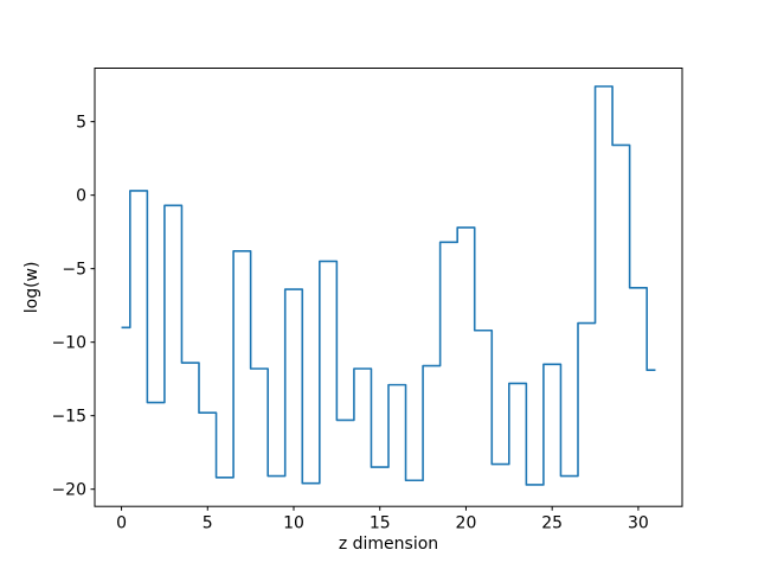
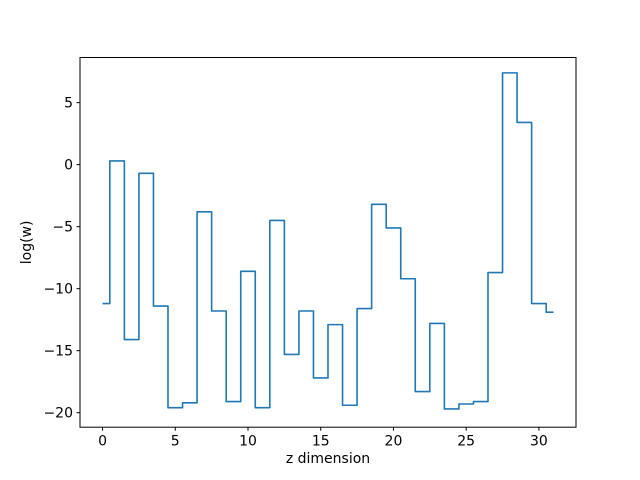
0: -9.0 -> -11.2
5: -14.8 -> -19.6
10: -6.4 -> -8.6
15: -18.5 -> -17.2
20: -2.2 -> -5.1
25: -11.5 -> -19.3
30: -6.3 -> -11.2
